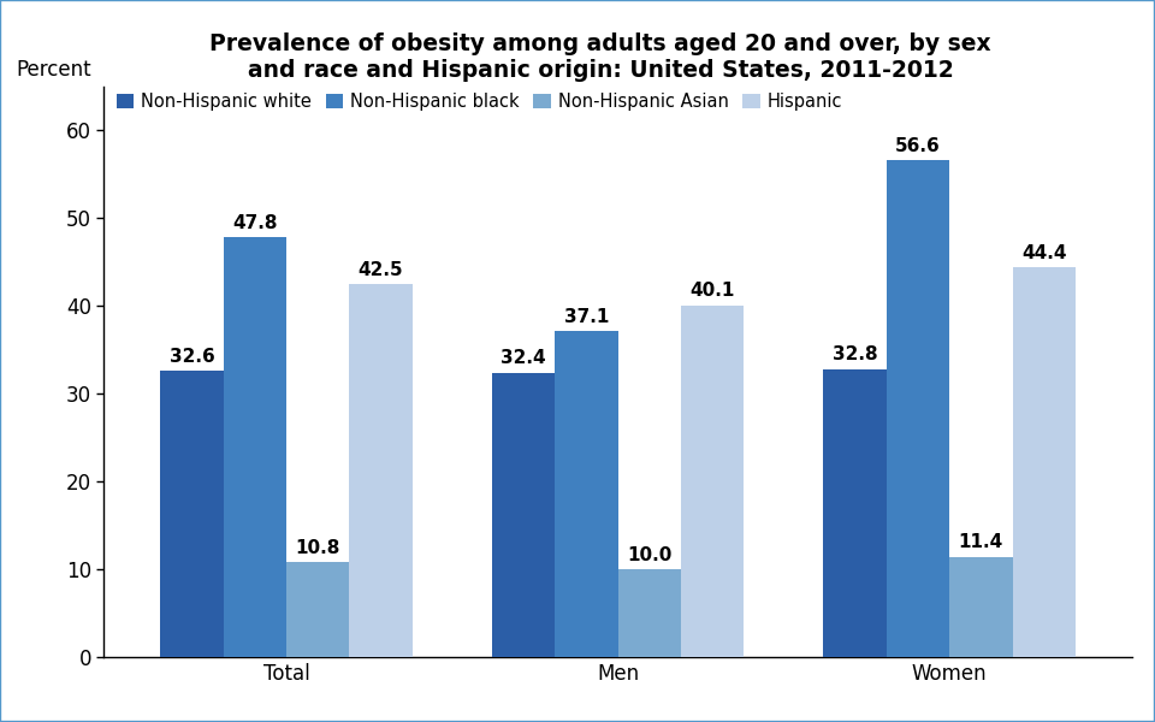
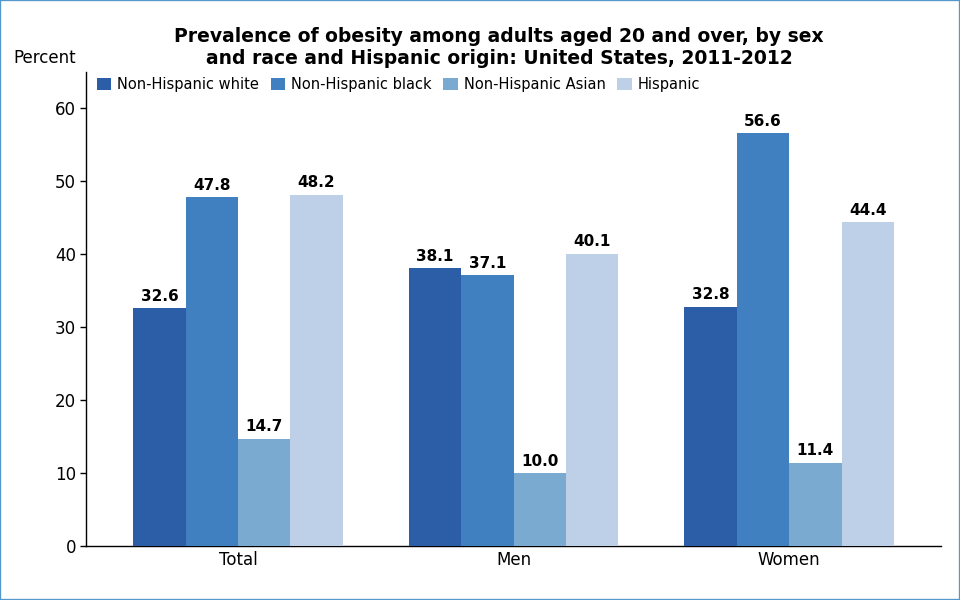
Non-Hispanic Asian/Total: 10.8 -> 14.7
Hispanic/Total: 42.5 -> 48.2
Non-Hispanic white/Men: 32.4 -> 38.1
